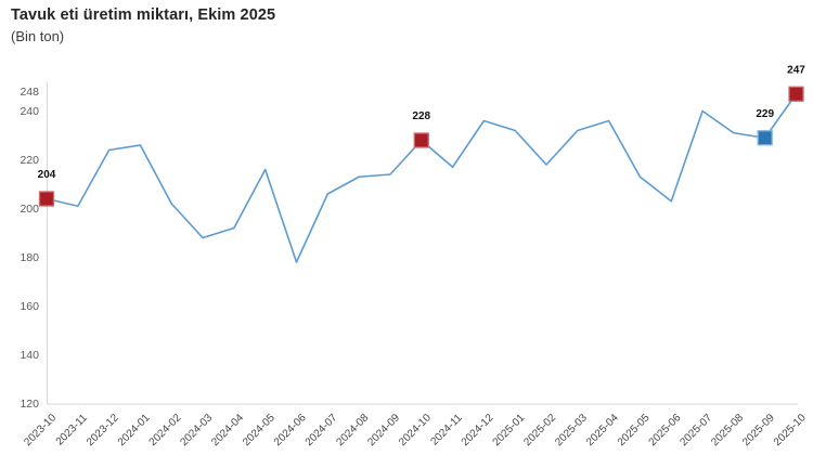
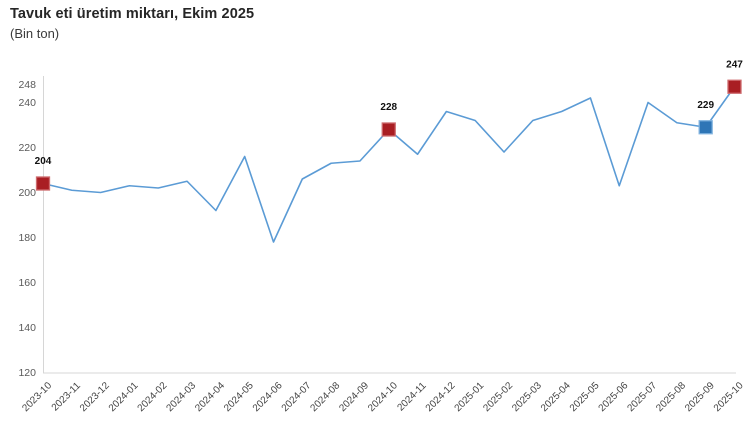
2023-12: 224 -> 200
2024-01: 226 -> 203
2024-03: 188 -> 205
2025-05: 213 -> 242
